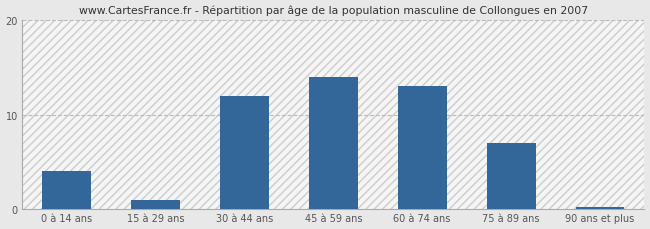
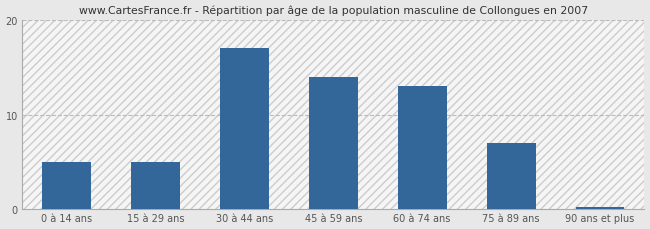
0 à 14 ans: 4.0 -> 5.0
15 à 29 ans: 1.0 -> 5.0
30 à 44 ans: 12.0 -> 17.0
